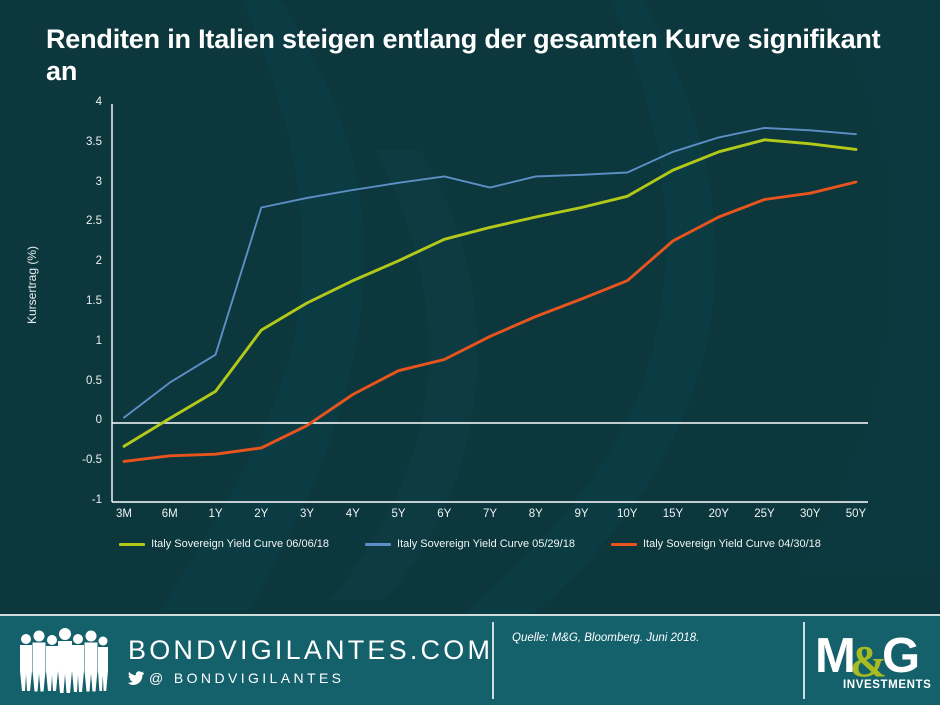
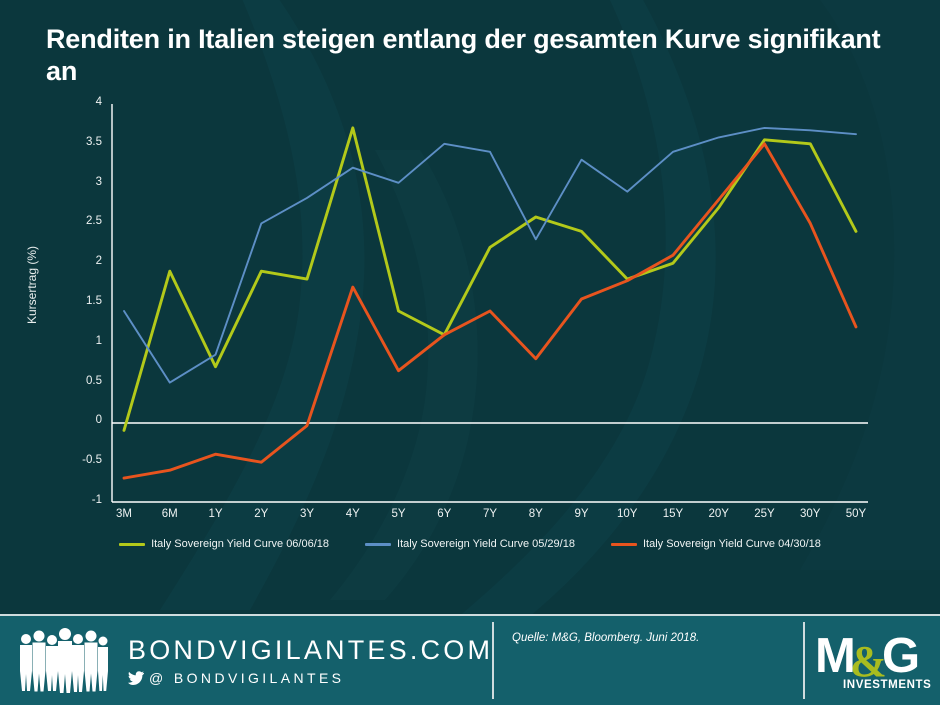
Italy Sovereign Yield Curve 06/06/18/3M: -0.3 -> -0.1
Italy Sovereign Yield Curve 05/29/18/3M: 0.1 -> 1.4
Italy Sovereign Yield Curve 04/30/18/3M: -0.5 -> -0.7
Italy Sovereign Yield Curve 06/06/18/6M: 0.1 -> 1.9
Italy Sovereign Yield Curve 04/30/18/6M: -0.4 -> -0.6
Italy Sovereign Yield Curve 06/06/18/1Y: 0.4 -> 0.7
Italy Sovereign Yield Curve 06/06/18/2Y: 1.2 -> 1.9
Italy Sovereign Yield Curve 05/29/18/2Y: 2.7 -> 2.5
Italy Sovereign Yield Curve 04/30/18/2Y: -0.3 -> -0.5
Italy Sovereign Yield Curve 06/06/18/3Y: 1.5 -> 1.8
Italy Sovereign Yield Curve 06/06/18/4Y: 1.8 -> 3.7
Italy Sovereign Yield Curve 05/29/18/4Y: 2.9 -> 3.2
Italy Sovereign Yield Curve 04/30/18/4Y: 0.3 -> 1.7
Italy Sovereign Yield Curve 06/06/18/5Y: 2.0 -> 1.4
Italy Sovereign Yield Curve 06/06/18/6Y: 2.3 -> 1.1
Italy Sovereign Yield Curve 05/29/18/6Y: 3.1 -> 3.5
Italy Sovereign Yield Curve 04/30/18/6Y: 0.8 -> 1.1
Italy Sovereign Yield Curve 06/06/18/7Y: 2.5 -> 2.2
Italy Sovereign Yield Curve 05/29/18/7Y: 3.0 -> 3.4
Italy Sovereign Yield Curve 04/30/18/7Y: 1.1 -> 1.4
Italy Sovereign Yield Curve 05/29/18/8Y: 3.1 -> 2.3
Italy Sovereign Yield Curve 04/30/18/8Y: 1.3 -> 0.8
Italy Sovereign Yield Curve 06/06/18/9Y: 2.7 -> 2.4
Italy Sovereign Yield Curve 05/29/18/9Y: 3.1 -> 3.3
Italy Sovereign Yield Curve 06/06/18/10Y: 2.8 -> 1.8
Italy Sovereign Yield Curve 05/29/18/10Y: 3.1 -> 2.9
Italy Sovereign Yield Curve 06/06/18/15Y: 3.2 -> 2.0
Italy Sovereign Yield Curve 04/30/18/15Y: 2.3 -> 2.1
Italy Sovereign Yield Curve 06/06/18/20Y: 3.4 -> 2.7
Italy Sovereign Yield Curve 04/30/18/20Y: 2.6 -> 2.8
Italy Sovereign Yield Curve 04/30/18/25Y: 2.8 -> 3.5
Italy Sovereign Yield Curve 04/30/18/30Y: 2.9 -> 2.5
Italy Sovereign Yield Curve 06/06/18/50Y: 3.4 -> 2.4
Italy Sovereign Yield Curve 04/30/18/50Y: 3.0 -> 1.2
